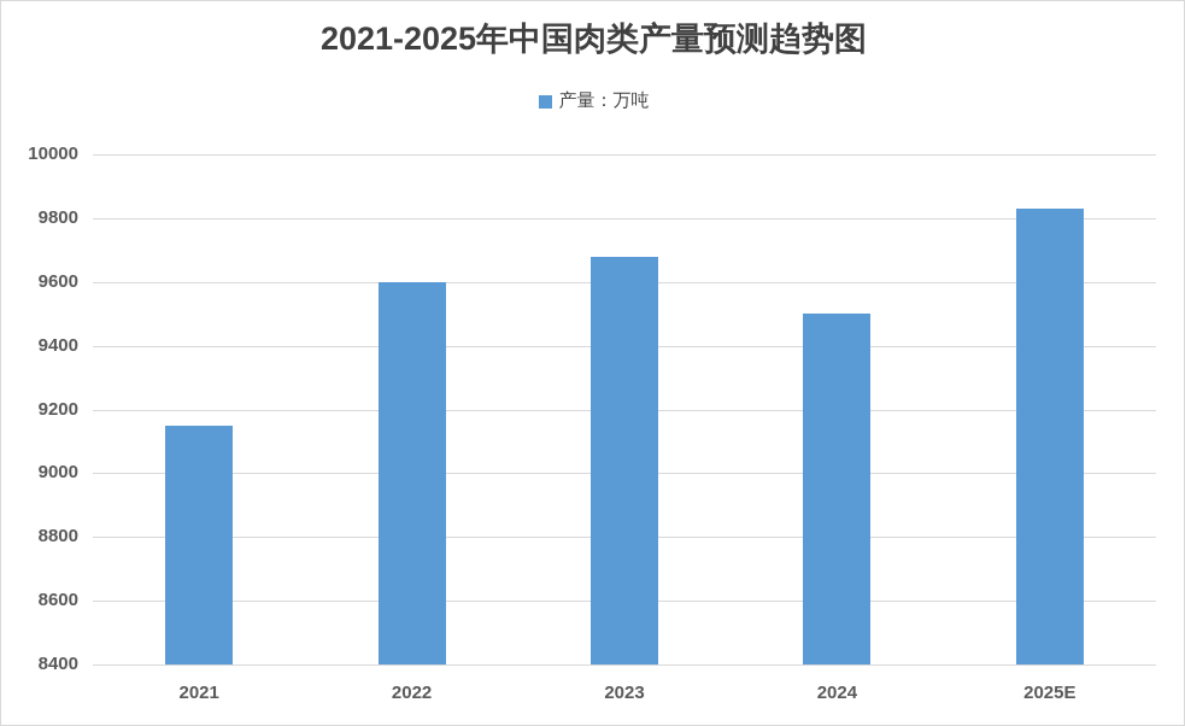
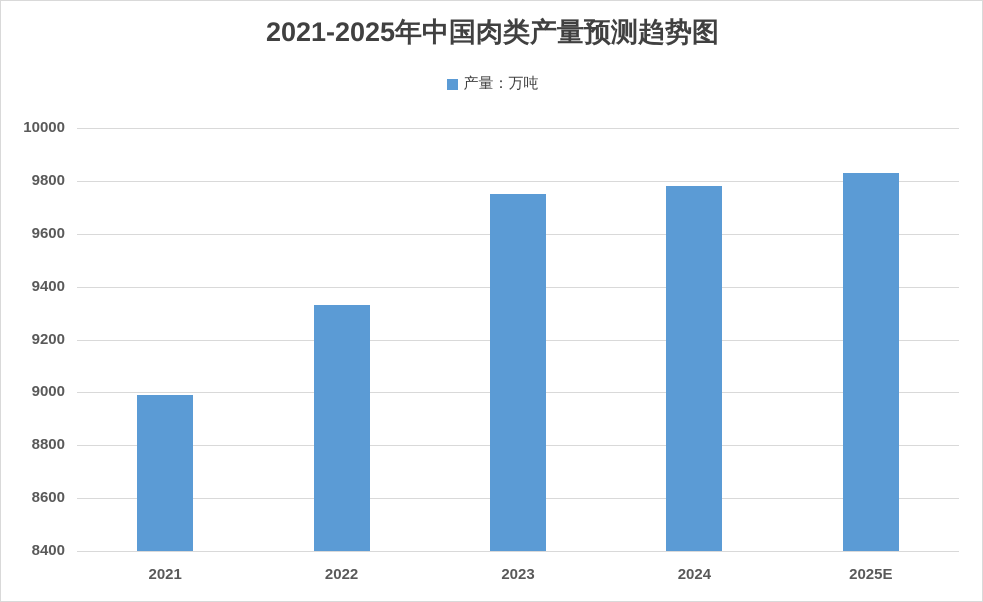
2021: 9150 -> 8990
2022: 9600 -> 9330
2023: 9680 -> 9750
2024: 9500 -> 9780
